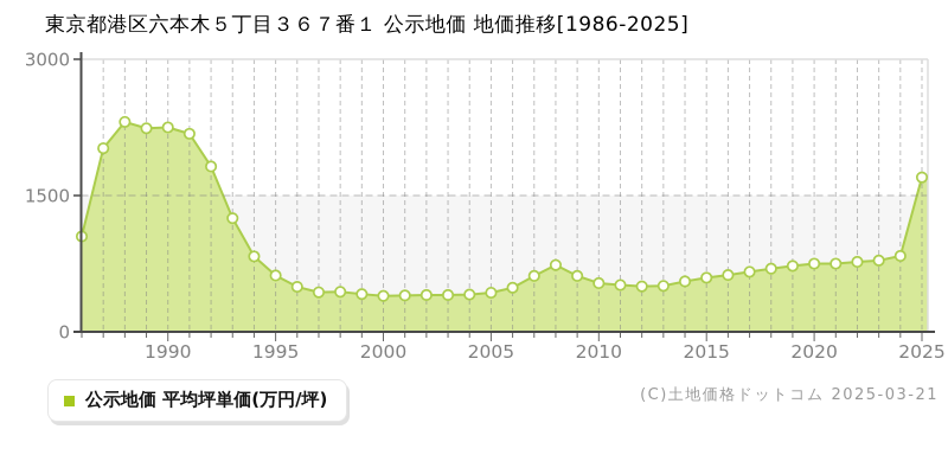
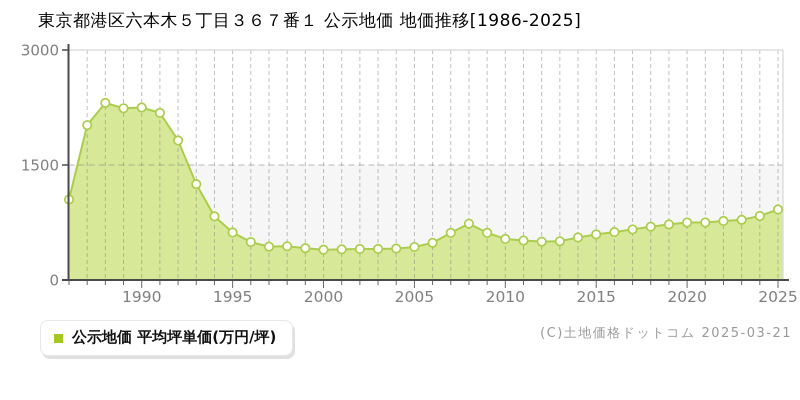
2025: 1700 -> 900
